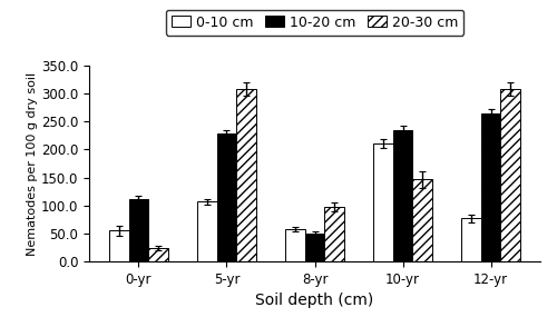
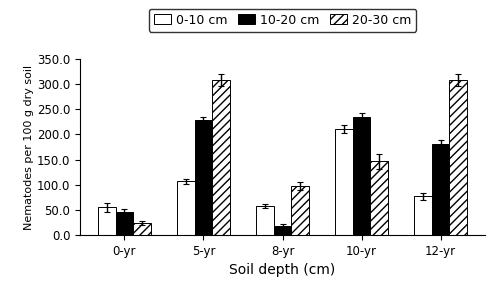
10-20 cm/0-yr: 112 -> 47
10-20 cm/8-yr: 50 -> 18
10-20 cm/12-yr: 264 -> 180
